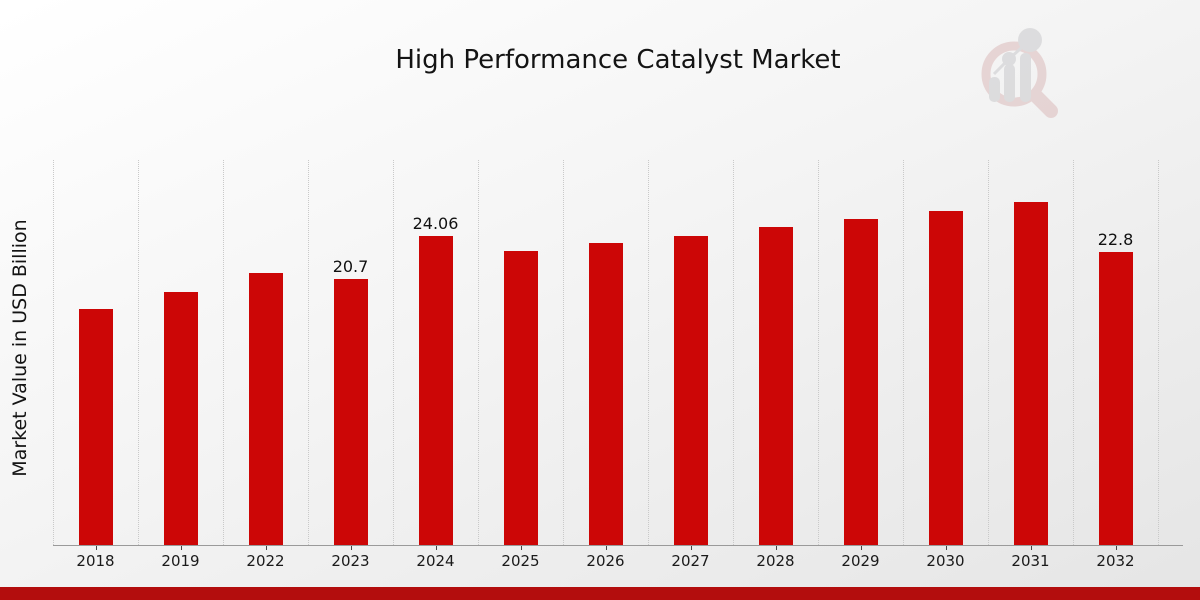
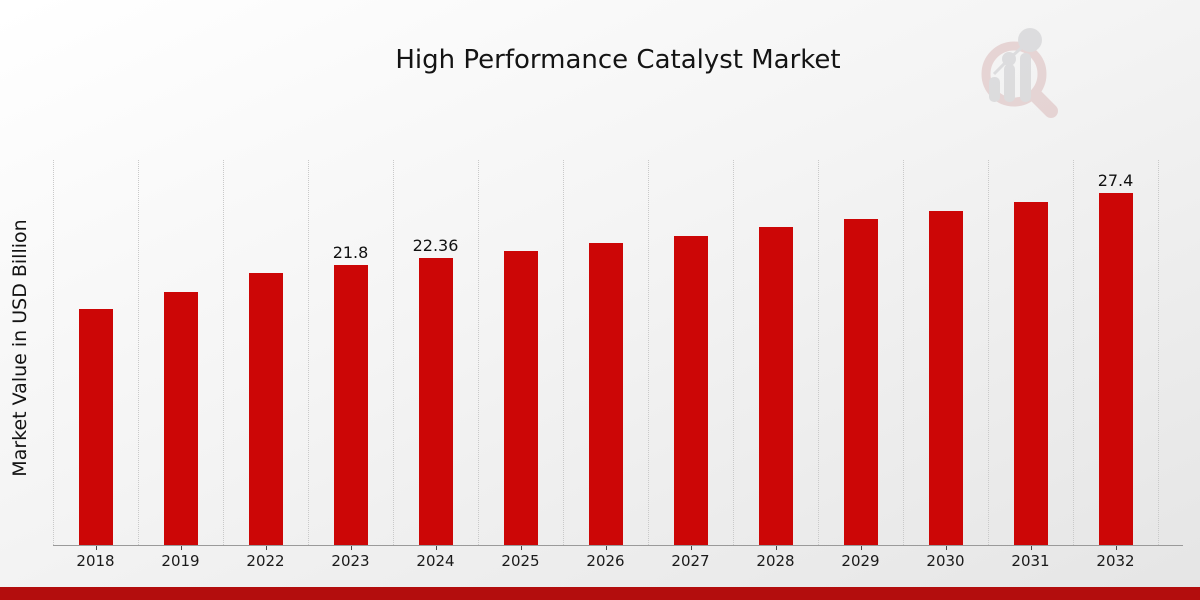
2023: 20.7 -> 21.8
2024: 24.06 -> 22.36
2032: 22.8 -> 27.4
